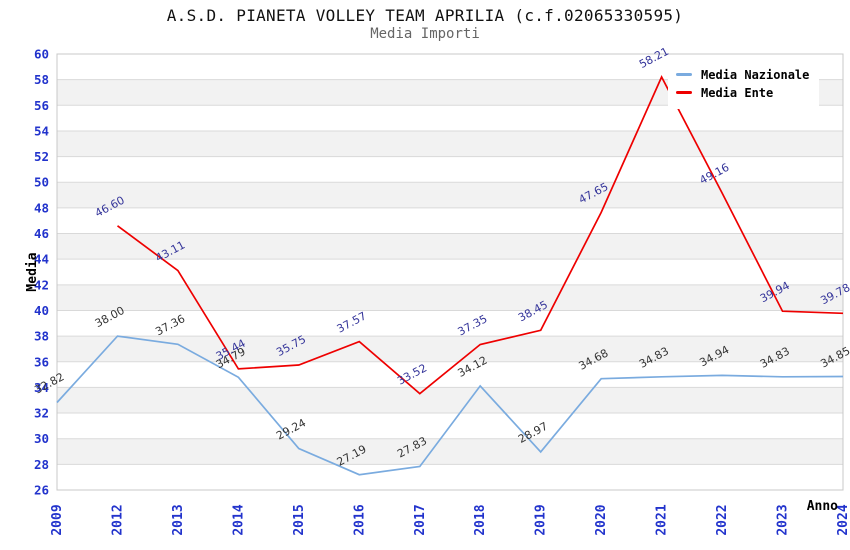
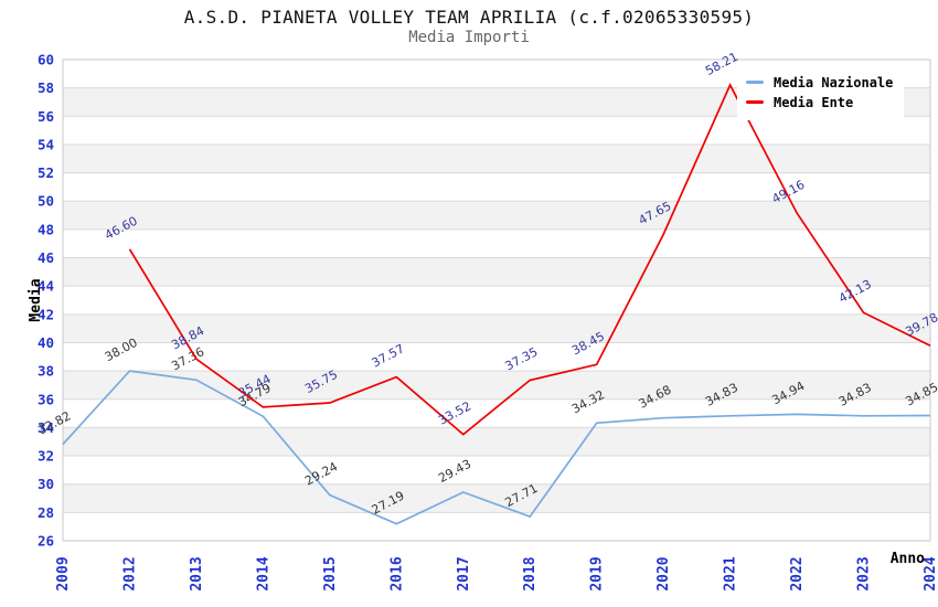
Media Ente/2013: 43.11 -> 38.84
Media Nazionale/2017: 27.83 -> 29.43
Media Nazionale/2018: 34.12 -> 27.71
Media Nazionale/2019: 28.97 -> 34.32
Media Ente/2023: 39.94 -> 42.13
